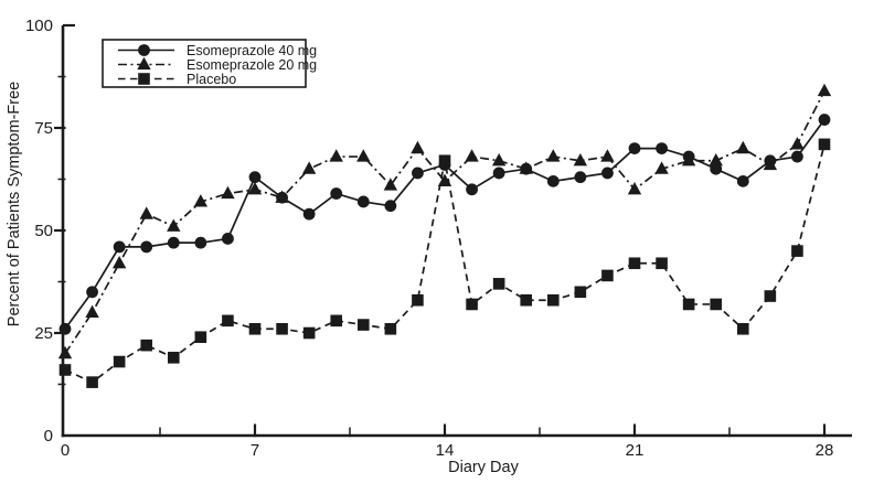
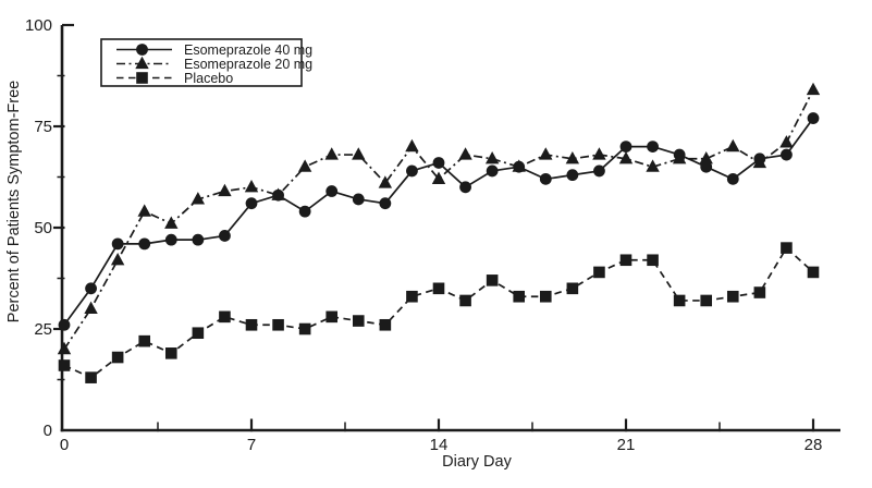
Esomeprazole 40 mg/7: 63 -> 56
Placebo/14: 67 -> 35
Esomeprazole 20 mg/21: 60 -> 67
Placebo/25: 26 -> 33
Placebo/28: 71 -> 39
